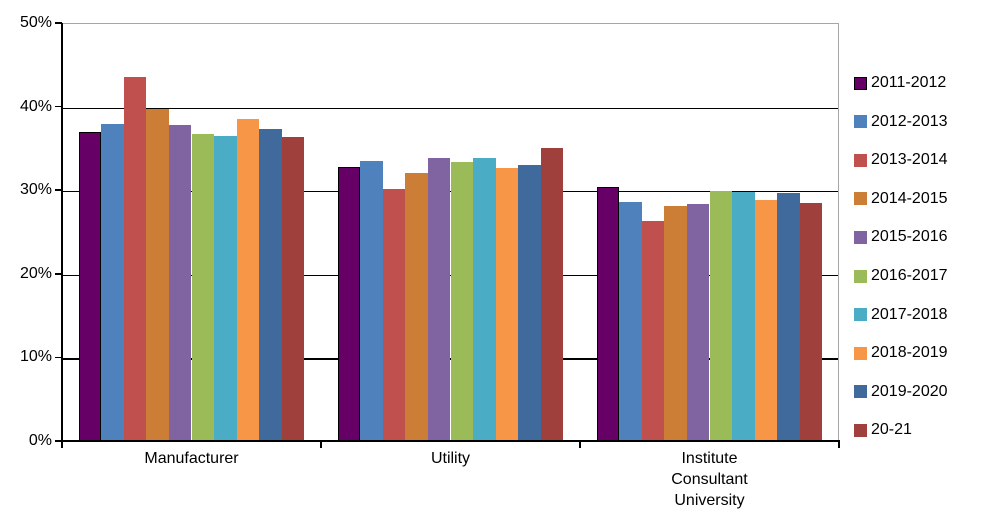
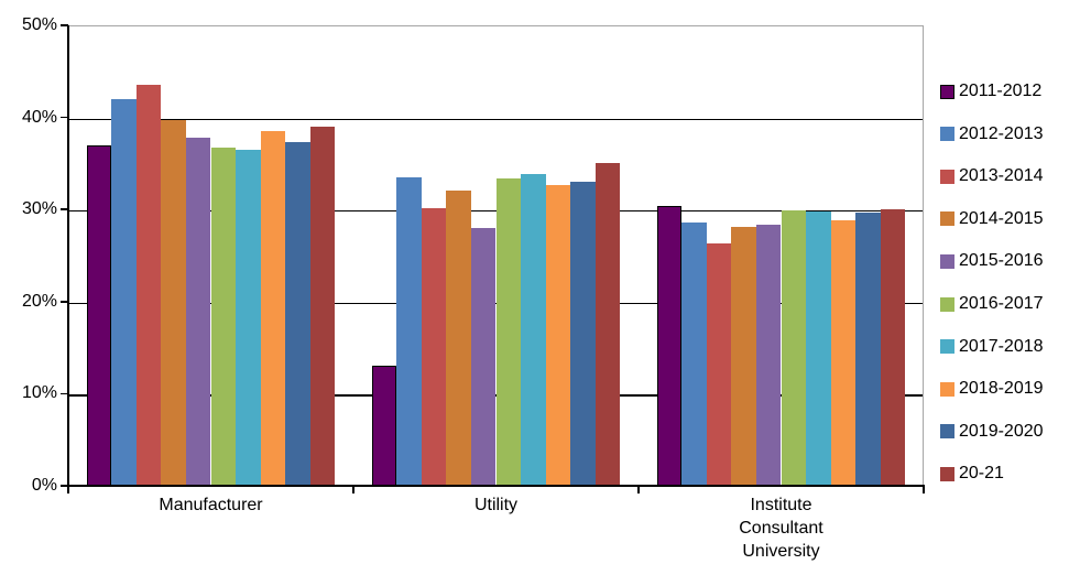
2012-2013/Manufacturer: 38% -> 42%
20-21/Manufacturer: 36% -> 39%
2011-2012/Utility: 33% -> 13%
2015-2016/Utility: 34% -> 28%
20-21/Institute Consultant University: 28% -> 30%
